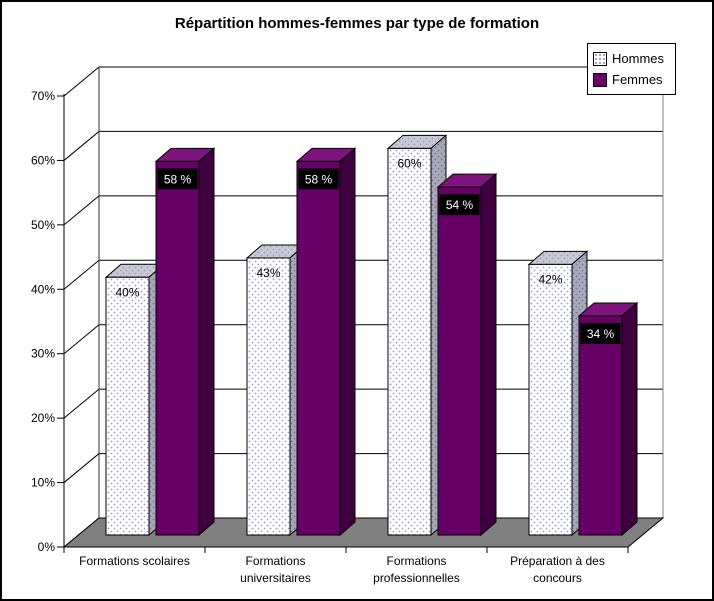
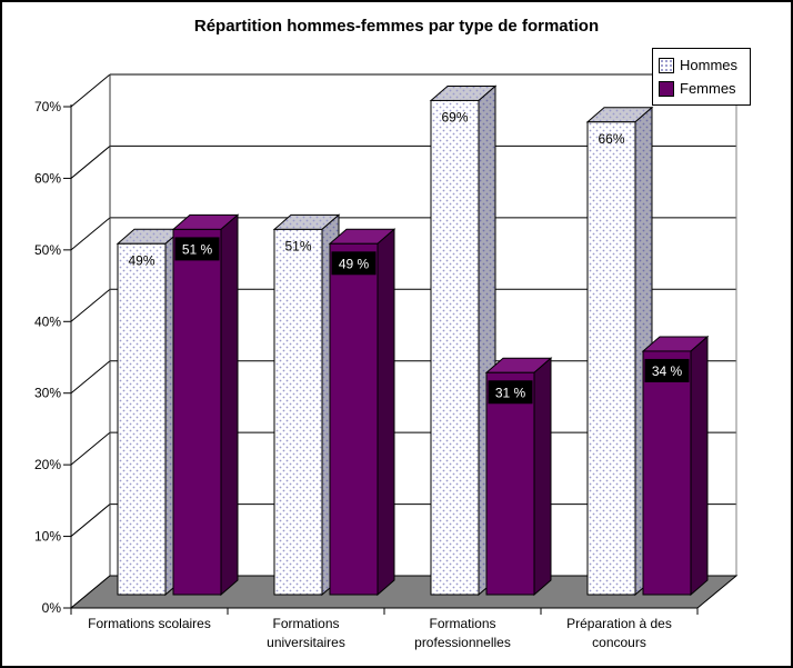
Hommes/Formations scolaires: 40% -> 49%
Femmes/Formations scolaires: 58 -> 51
Hommes/Formations universitaires: 43% -> 51%
Femmes/Formations universitaires: 58 -> 49
Hommes/Formations professionnelles: 60% -> 69%
Femmes/Formations professionnelles: 54 -> 31
Hommes/Préparation à des concours: 42% -> 66%
